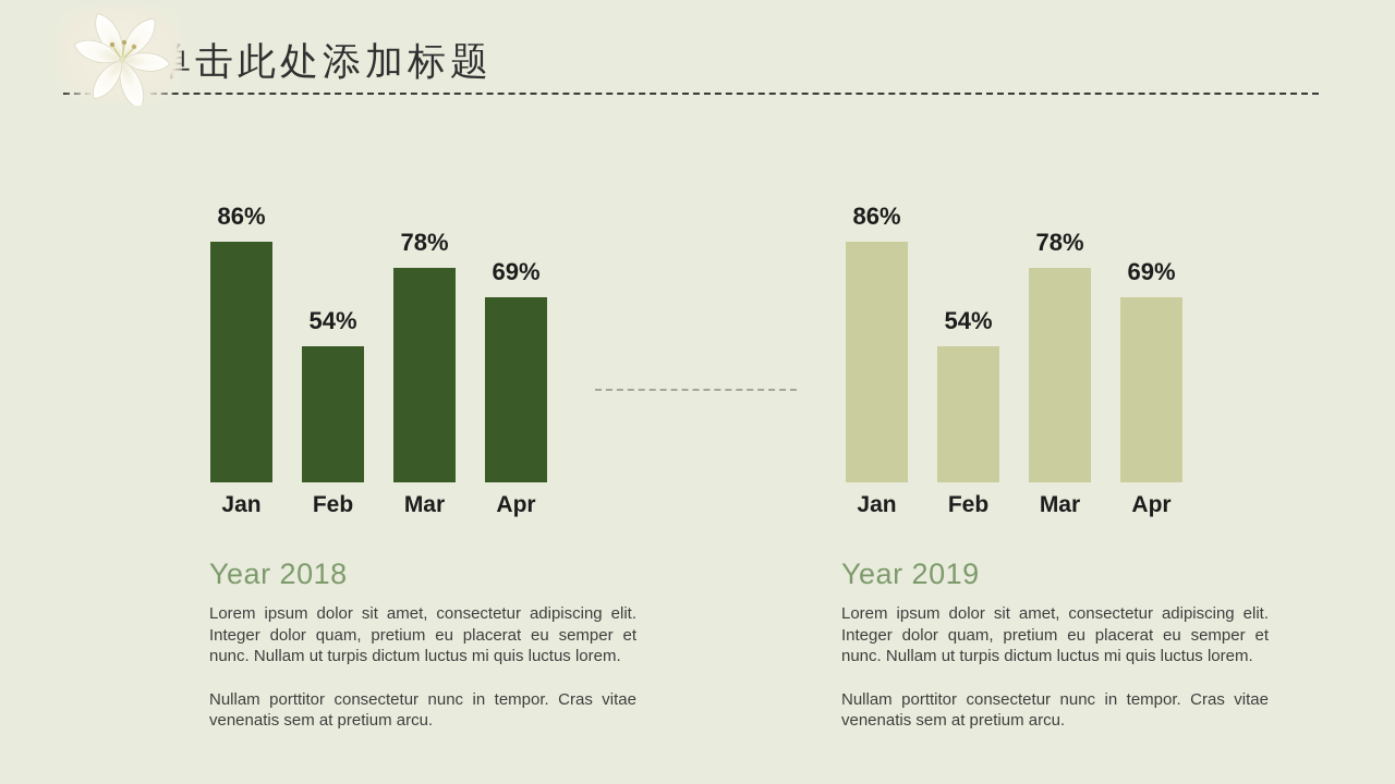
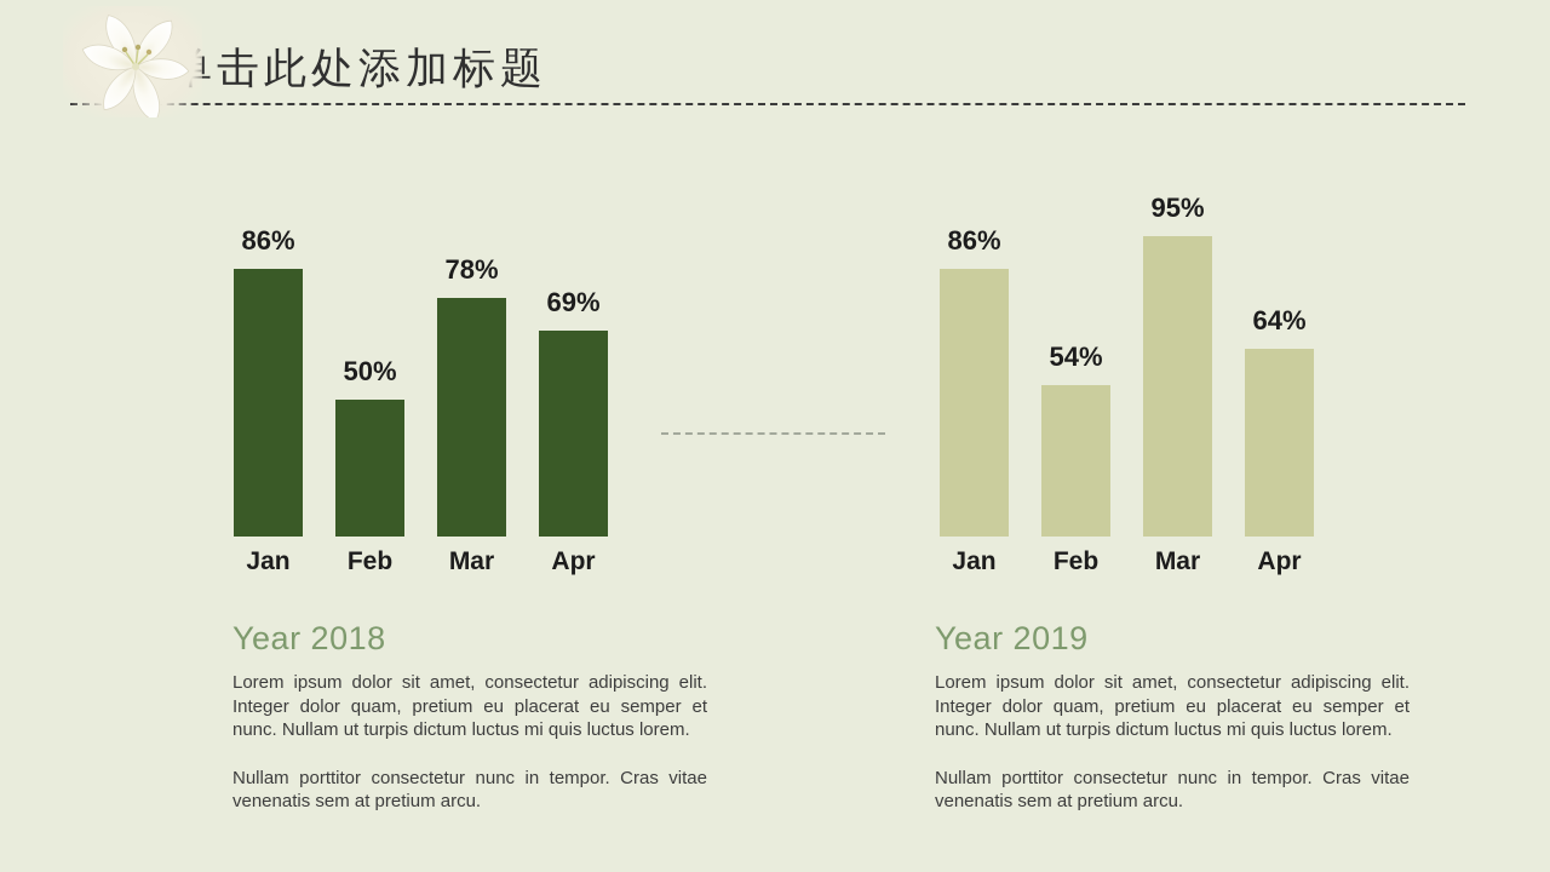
Year 2018/Feb: 54% -> 50%
Year 2019/Mar: 78% -> 95%
Year 2019/Apr: 69% -> 64%
